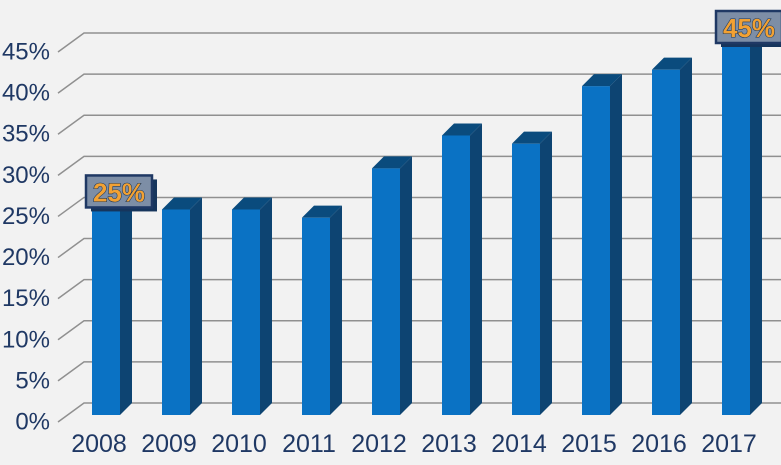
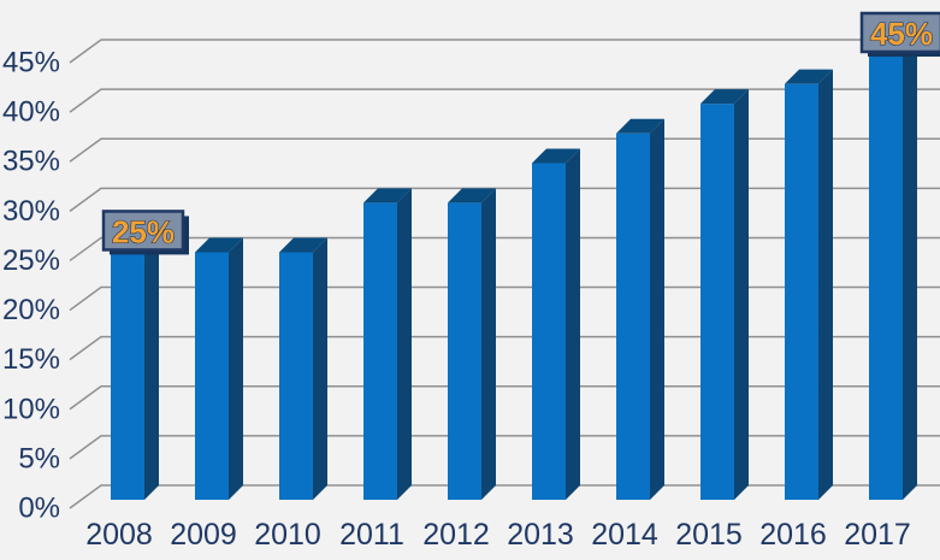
2011: 24% -> 30%
2014: 33% -> 37%
